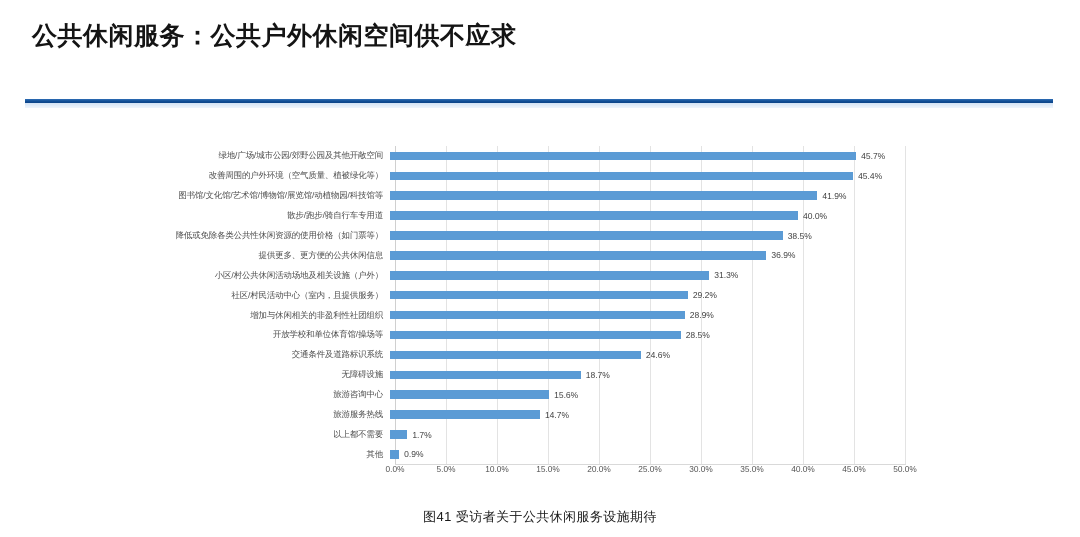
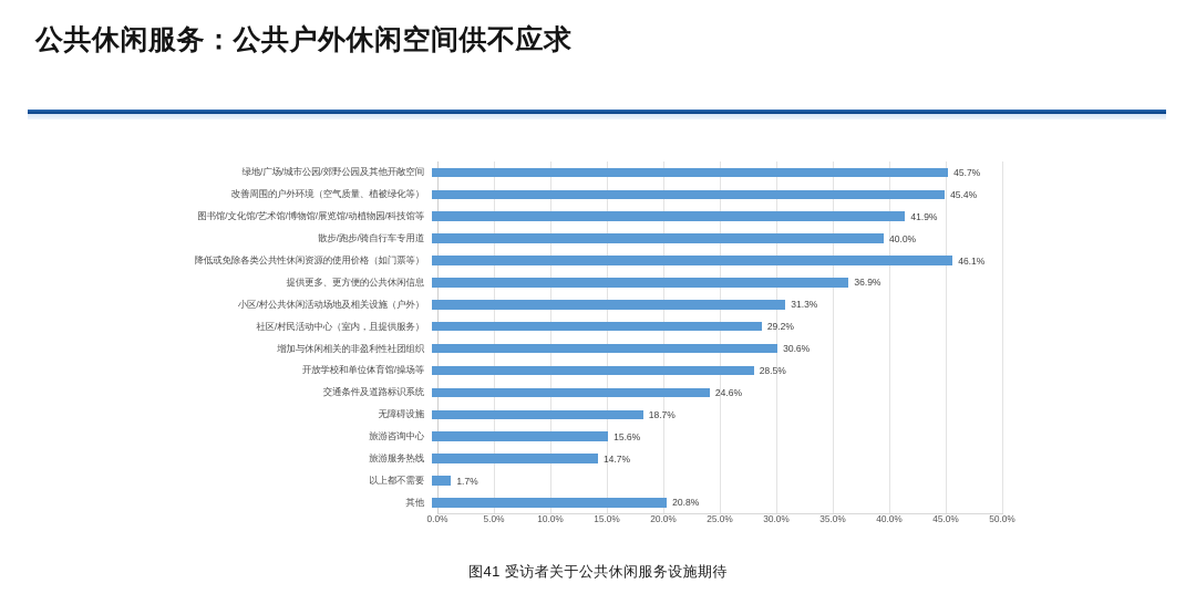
降低或免除各类公共性休闲资源的使用价格（如门票等）: 38.5% -> 46.1%
增加与休闲相关的非盈利性社团组织: 28.9% -> 30.6%
其他: 0.9% -> 20.8%
